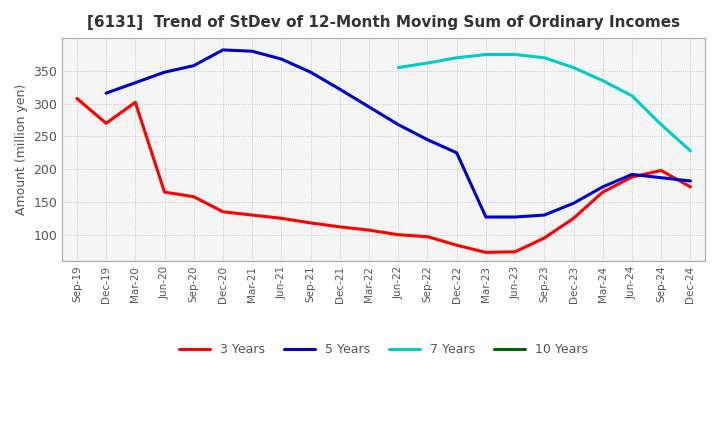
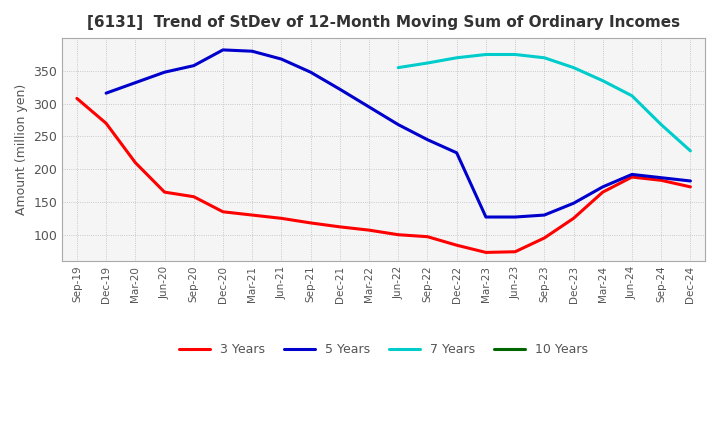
3 Years/Mar-20: 302 -> 210
3 Years/Sep-24: 198 -> 183
